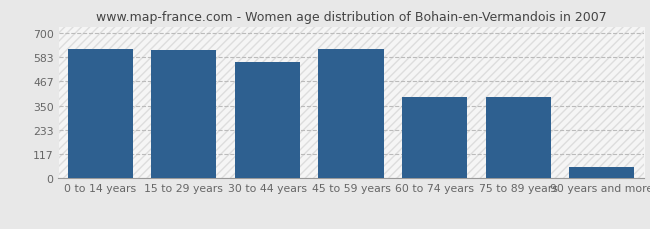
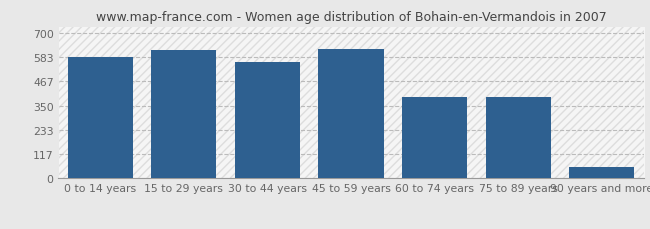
0 to 14 years: 621 -> 585
